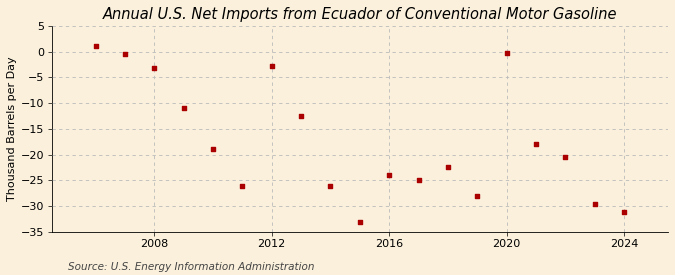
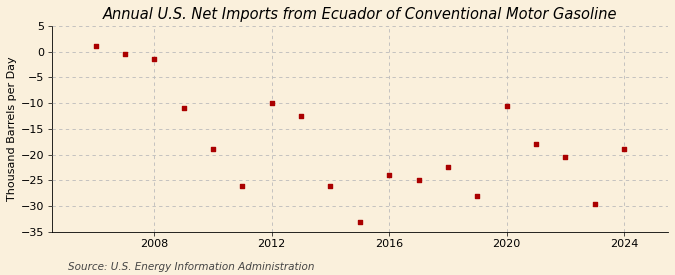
2008: -3.2 -> -1.5
2012: -2.8 -> -10.0
2020: -0.2 -> -10.5
2024: -31.2 -> -19.0
